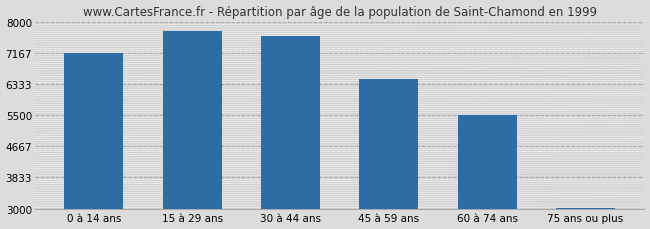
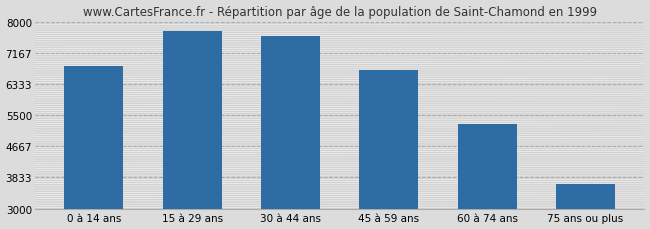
0 à 14 ans: 7170 -> 6800
45 à 59 ans: 6450 -> 6700
60 à 74 ans: 5490 -> 5250
75 ans ou plus: 3020 -> 3650
